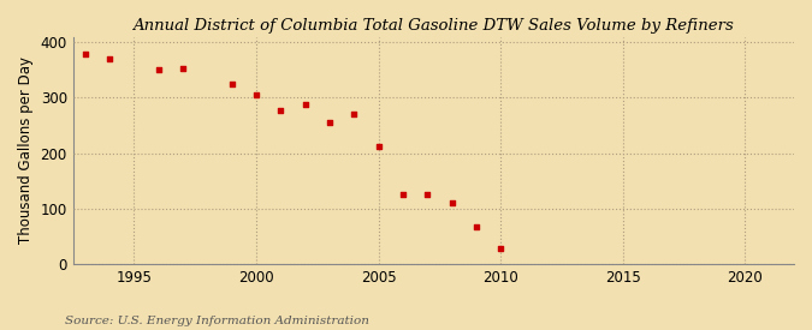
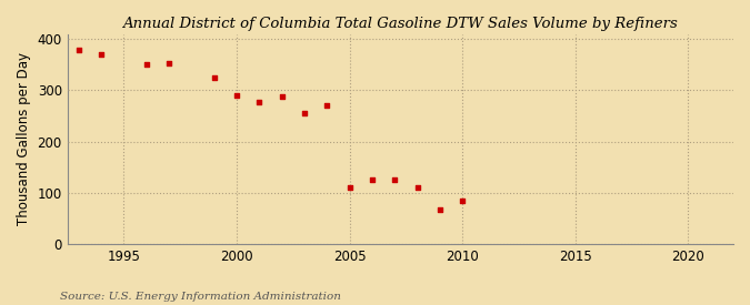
2000: 305 -> 290
2005: 212 -> 110
2010: 28 -> 85
